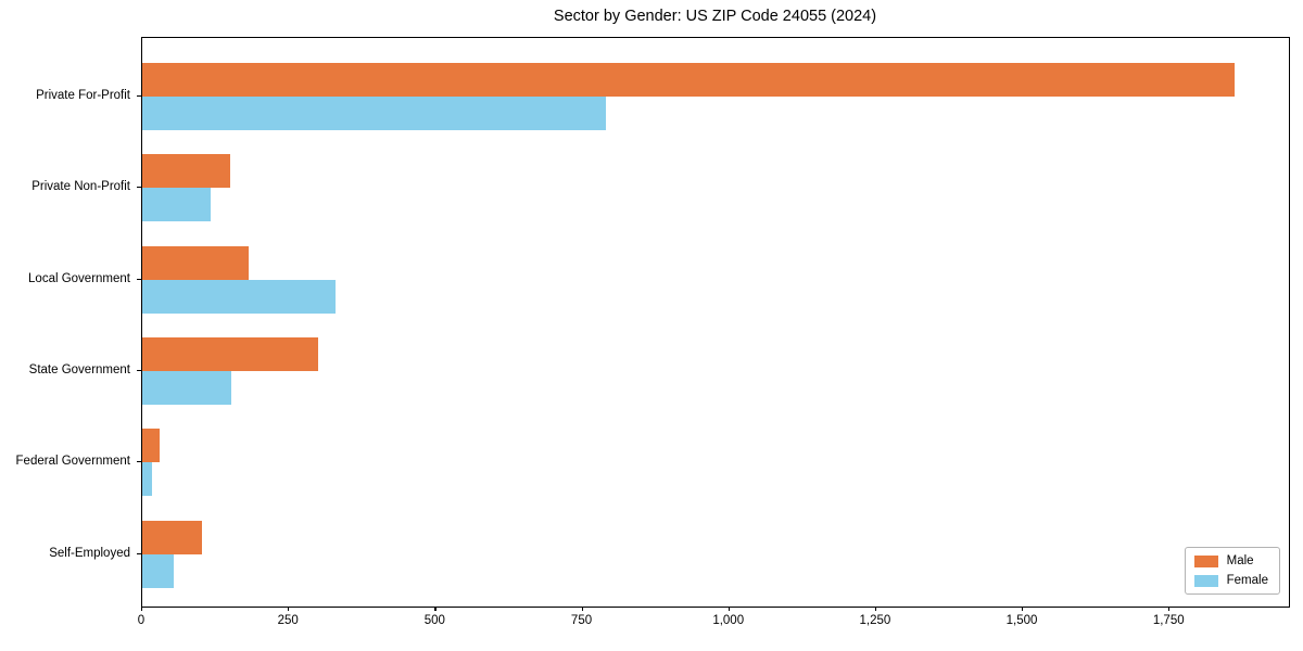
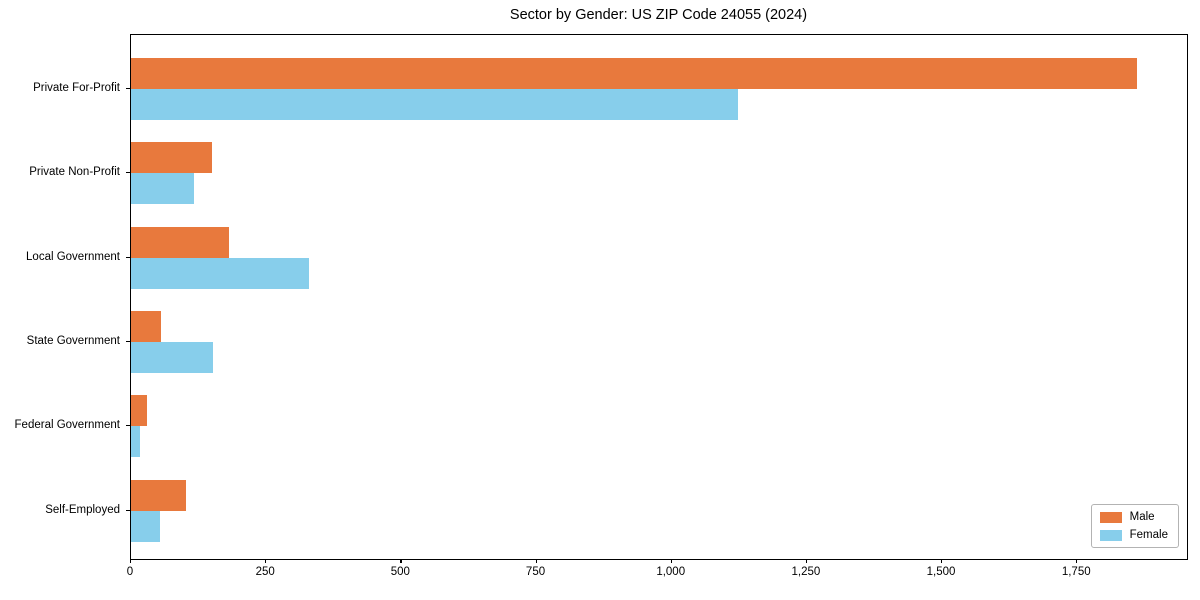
Female/Private For-Profit: 790 -> 1120
Male/State Government: 300 -> 60
